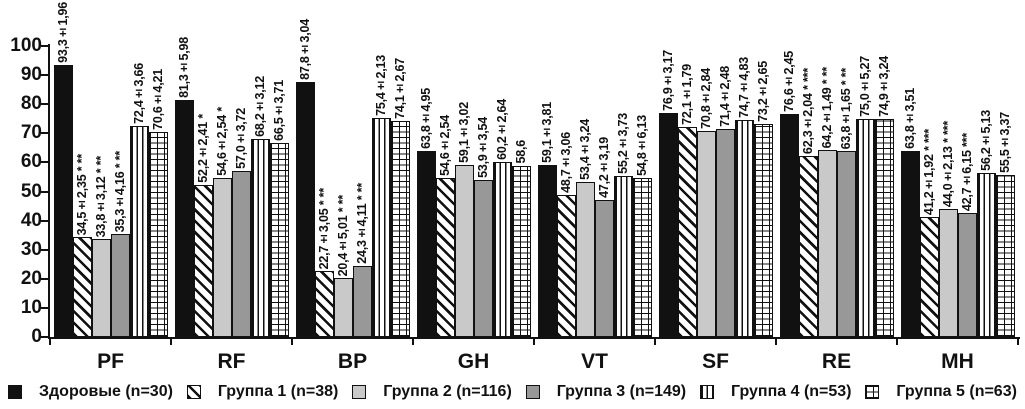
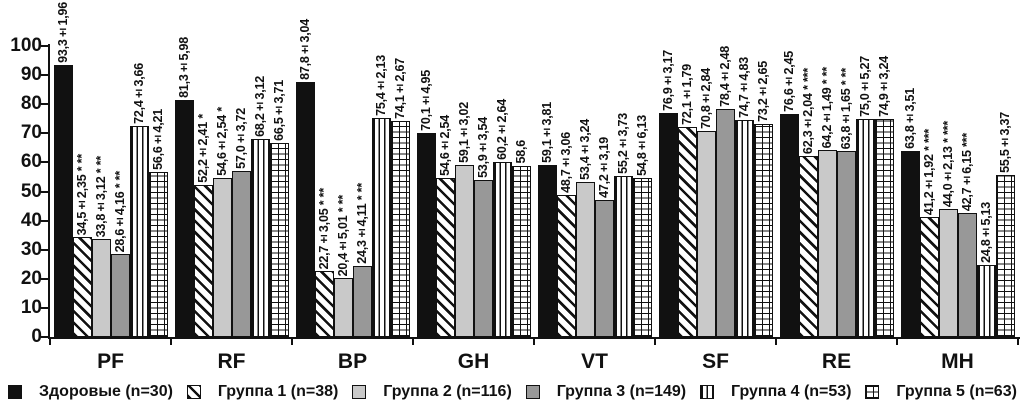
Группа 3 (n=149)/PF: 35,3 -> 28,6
Группа 5 (n=63)/PF: 70,6 -> 56,6
Здоровые (n=30)/GH: 63,8 -> 70,1
Группа 3 (n=149)/SF: 71,4 -> 78,4
Группа 4 (n=53)/MH: 56,2 -> 24,8
